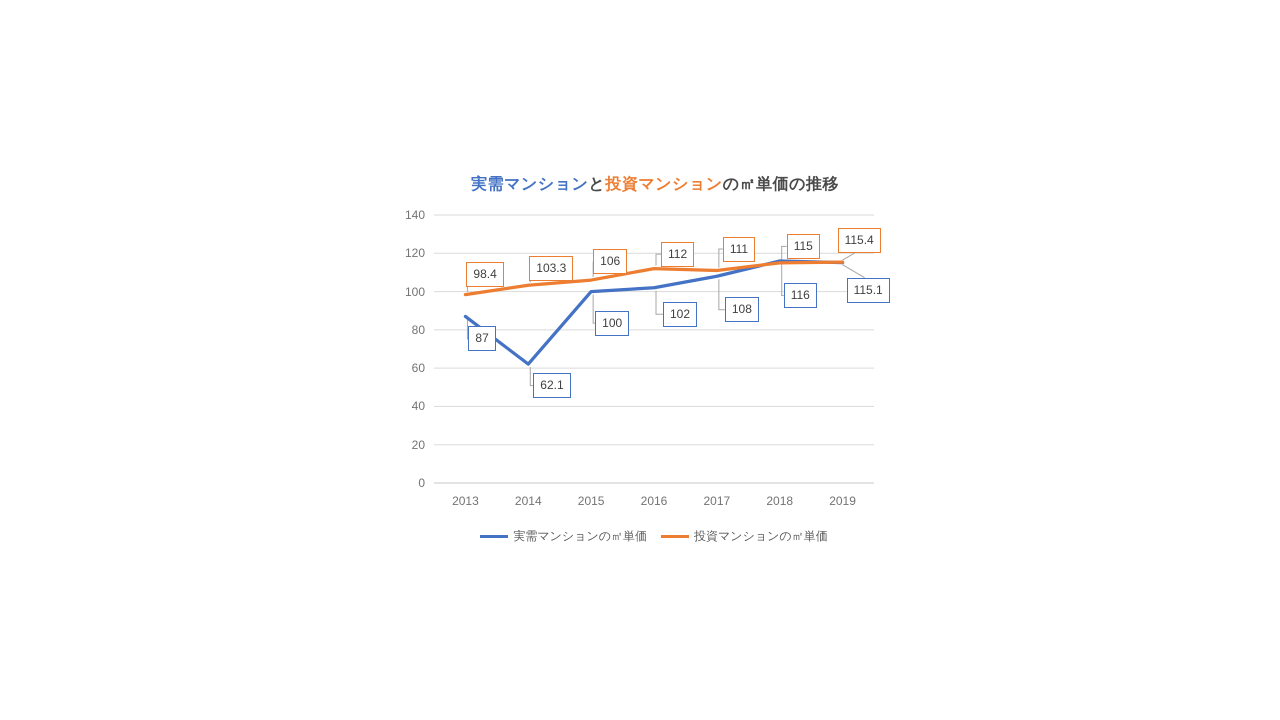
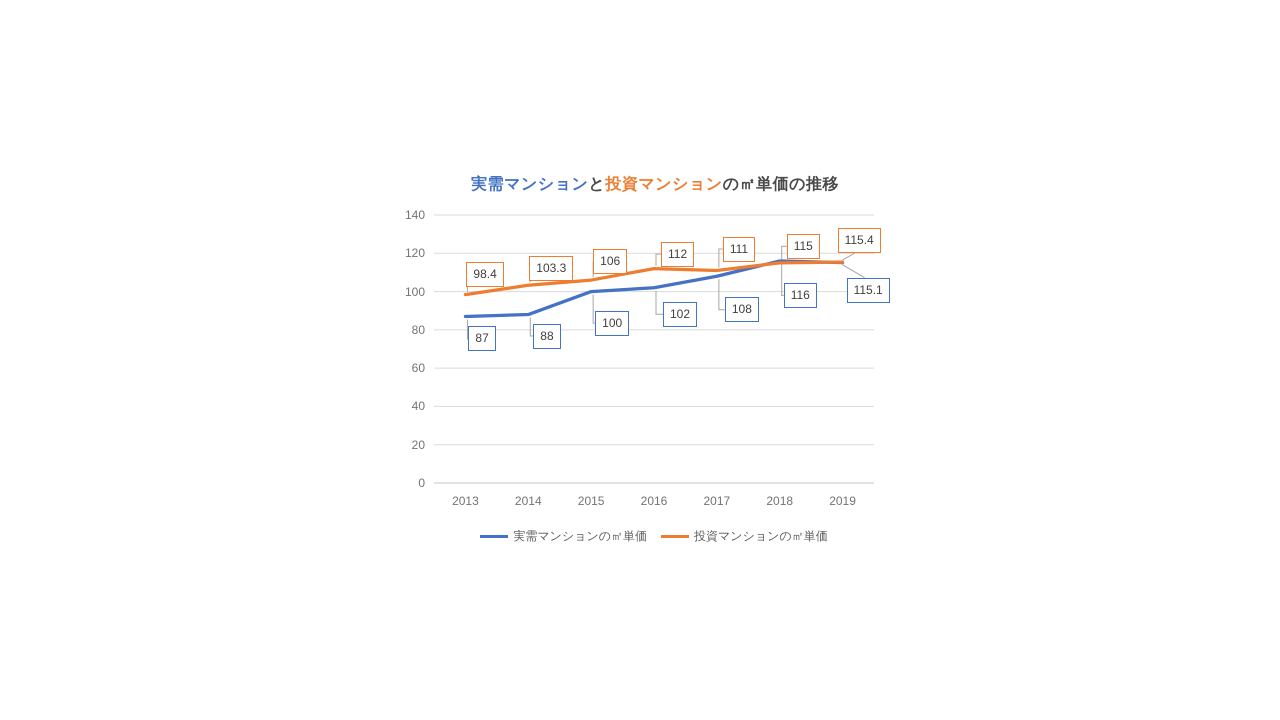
実需マンションの㎡単価/2014: 62.1 -> 88
